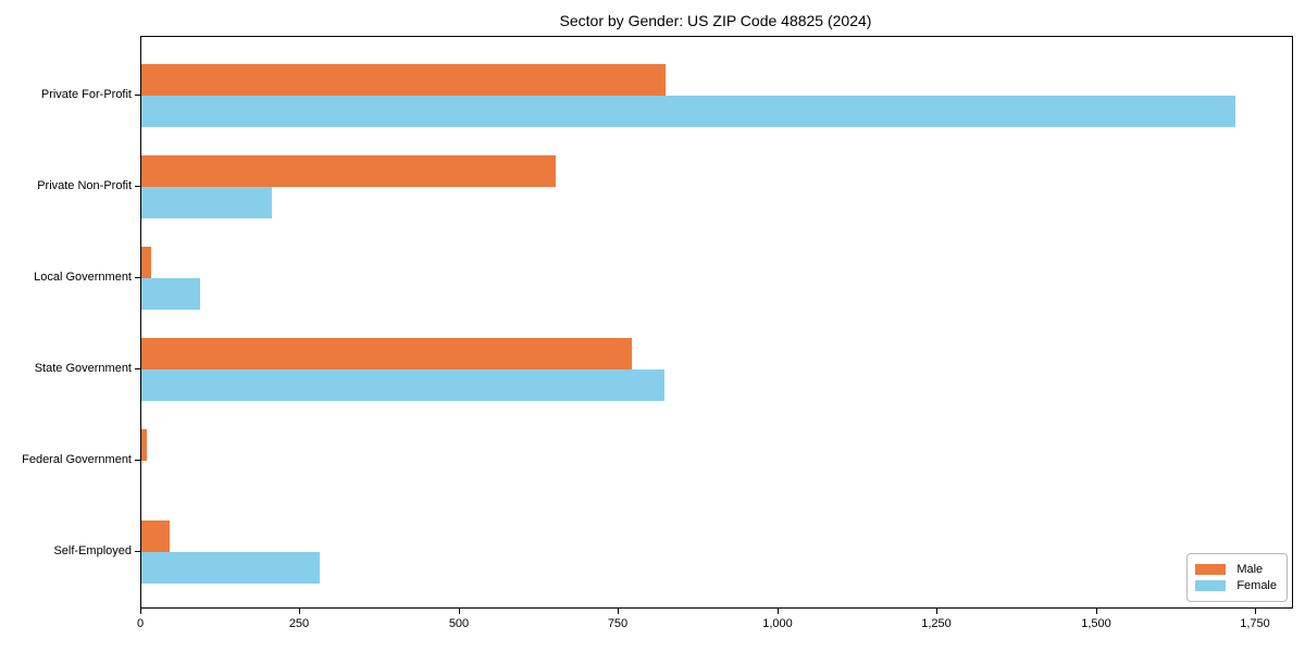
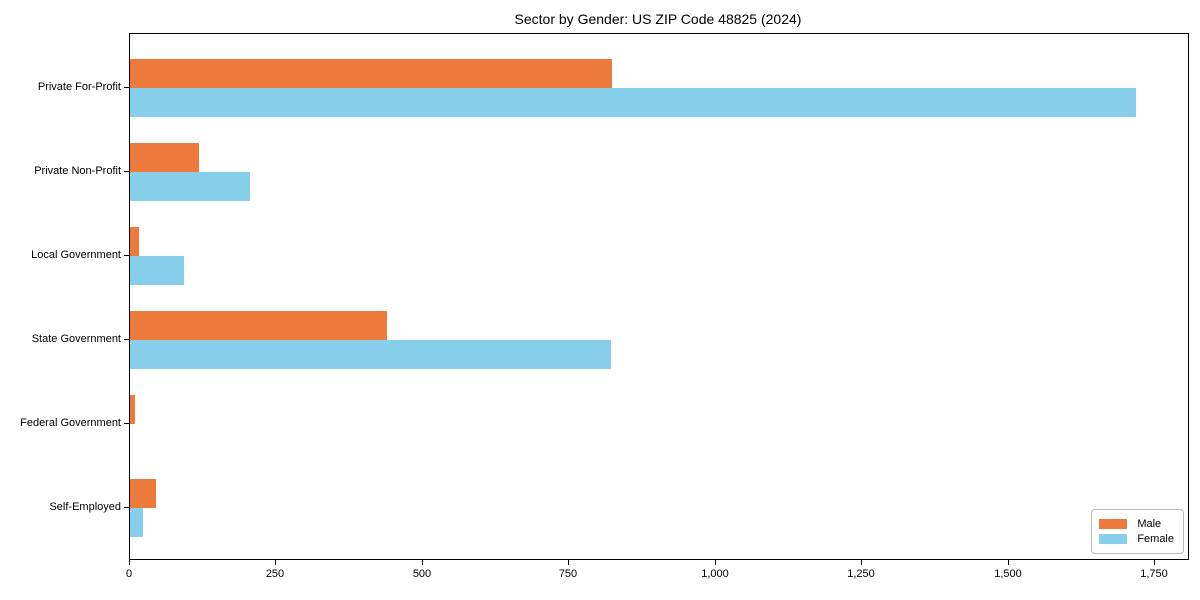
Male/Private Non-Profit: 650 -> 120
Male/State Government: 770 -> 440
Female/Self-Employed: 280 -> 20
